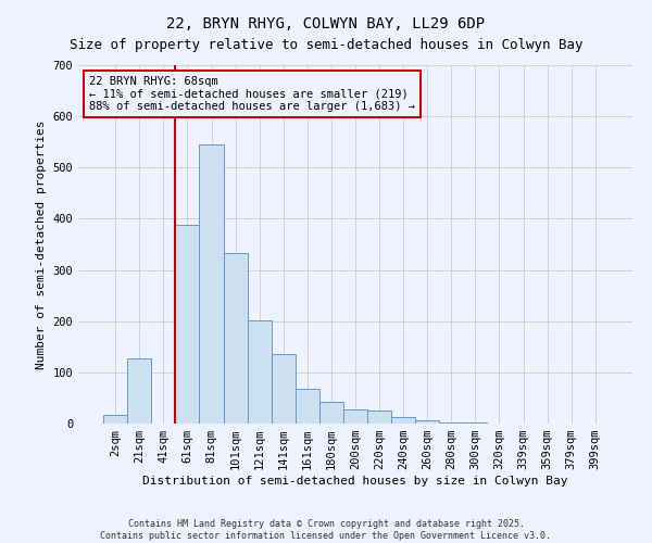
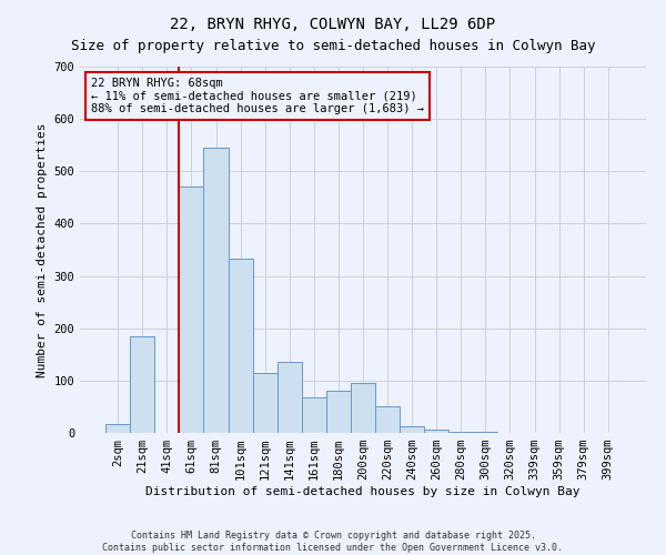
21sqm: 128 -> 185
61sqm: 388 -> 470
121sqm: 202 -> 115
180sqm: 42 -> 80
200sqm: 28 -> 95
220sqm: 25 -> 50
